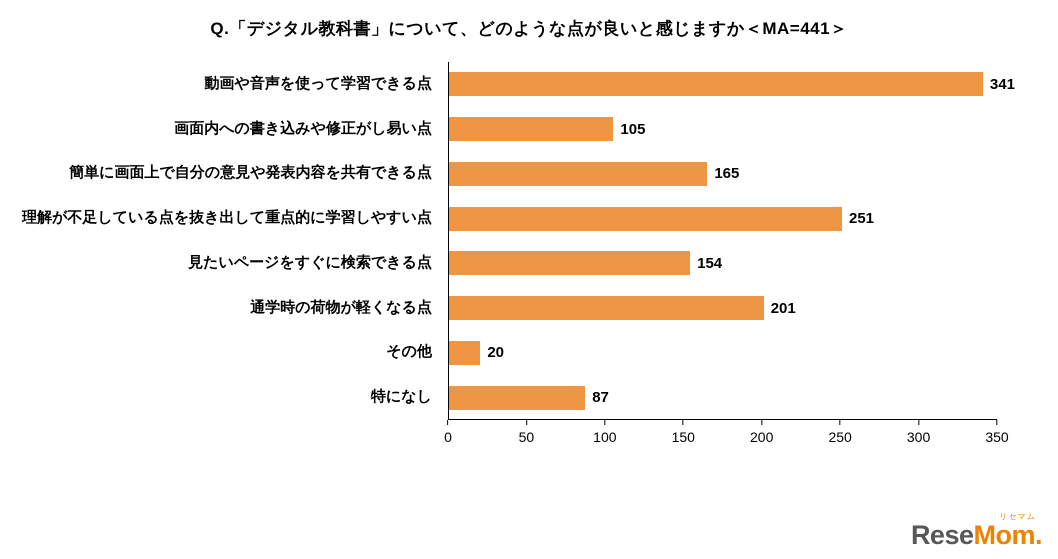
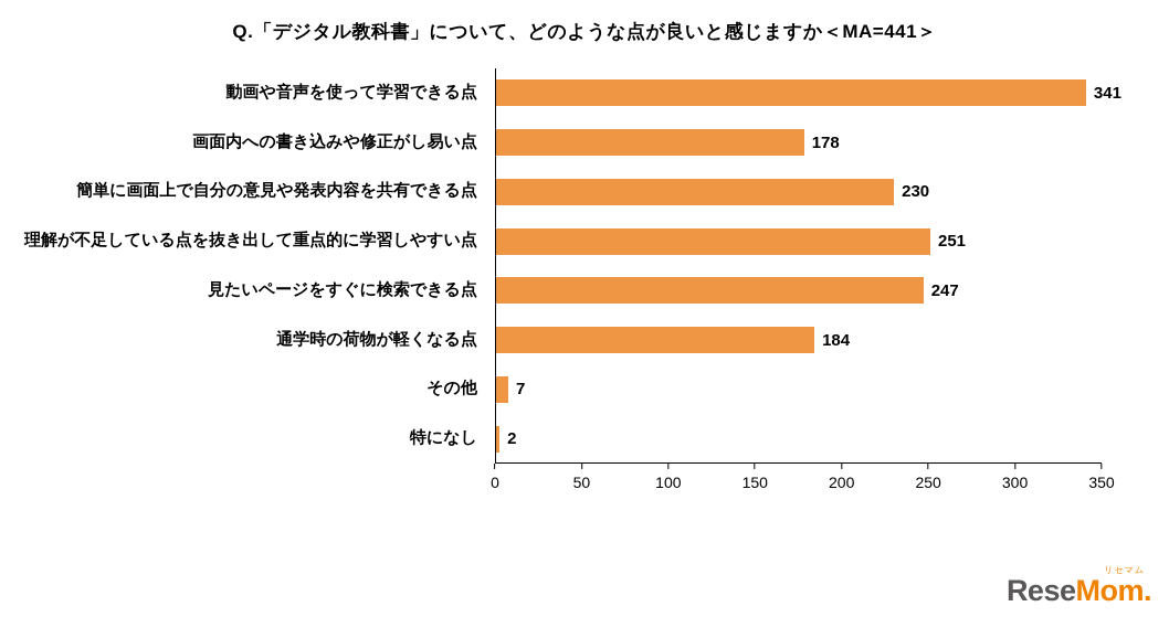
画面内への書き込みや修正がし易い点: 105 -> 178
簡単に画面上で自分の意見や発表内容を共有できる点: 165 -> 230
見たいページをすぐに検索できる点: 154 -> 247
通学時の荷物が軽くなる点: 201 -> 184
その他: 20 -> 7
特になし: 87 -> 2
